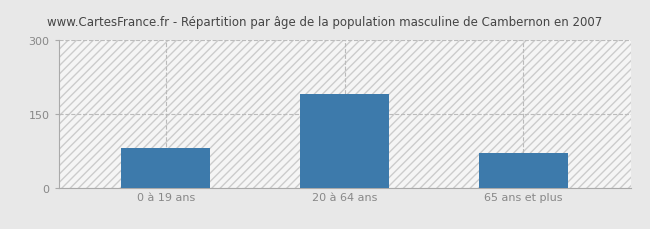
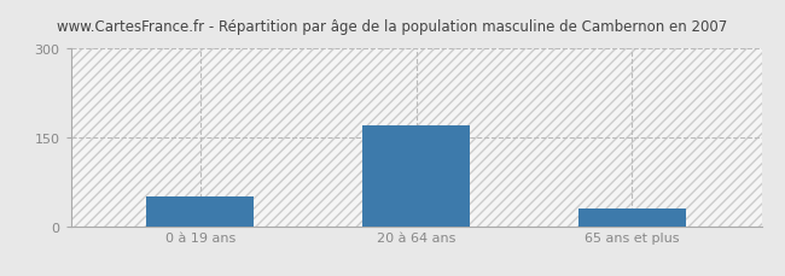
0 à 19 ans: 80 -> 50
20 à 64 ans: 190 -> 170
65 ans et plus: 70 -> 30
